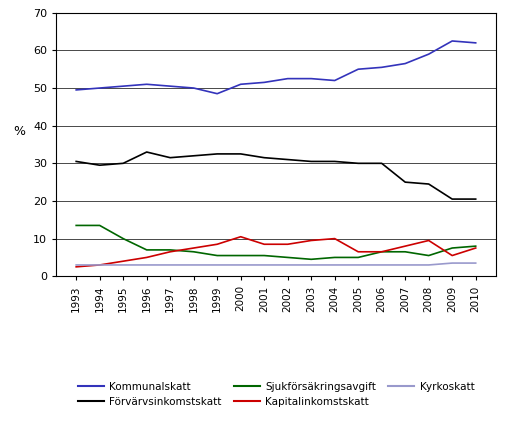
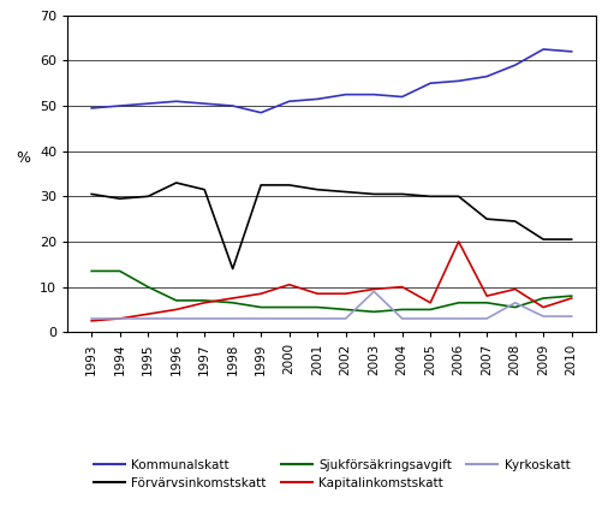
Förvärvsinkomstskatt/1998: 32.0 -> 14.0
Kyrkoskatt/2003: 3.0 -> 9.0
Kapitalinkomstskatt/2006: 6.5 -> 20.0
Kyrkoskatt/2008: 3.0 -> 6.5
